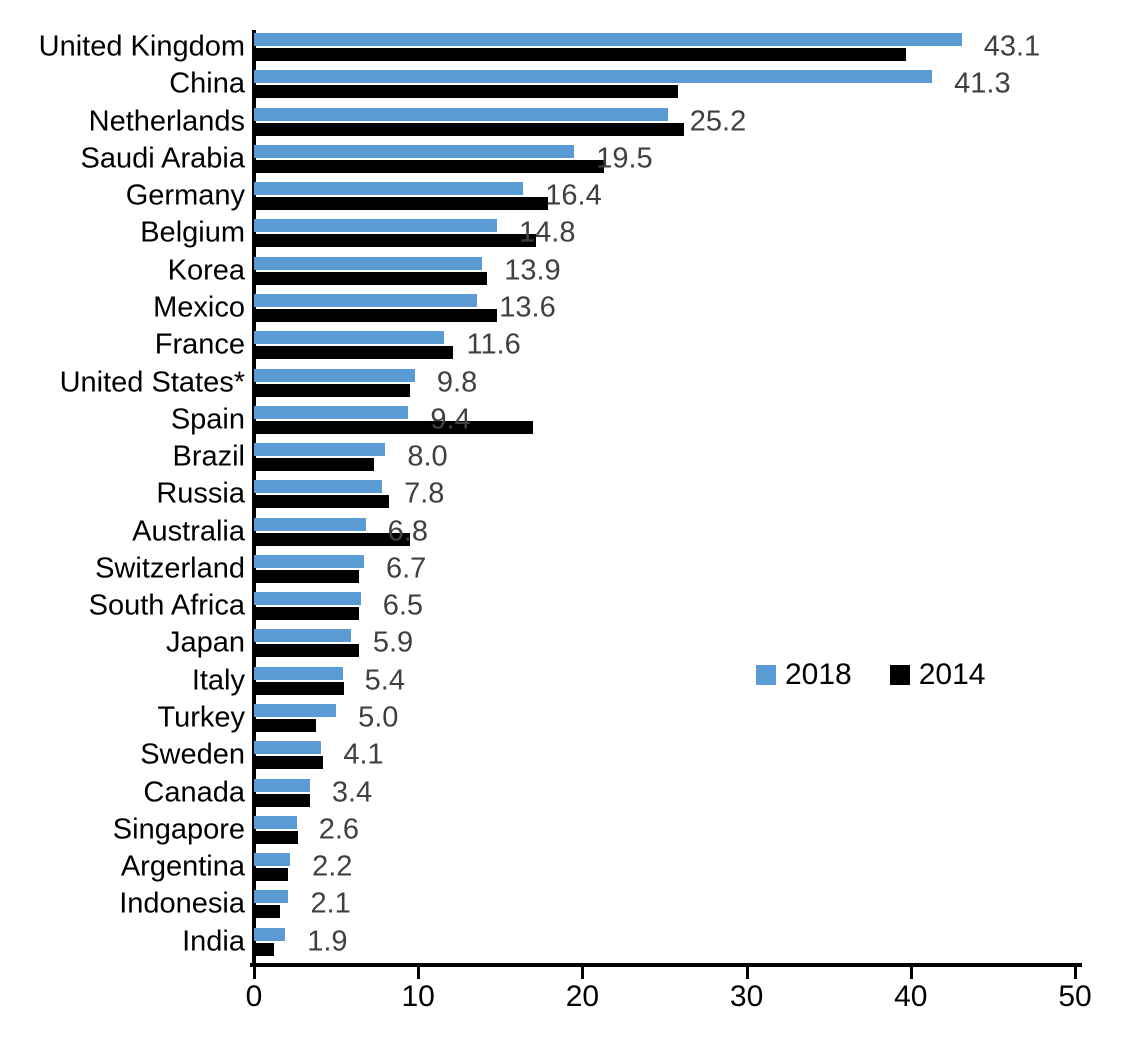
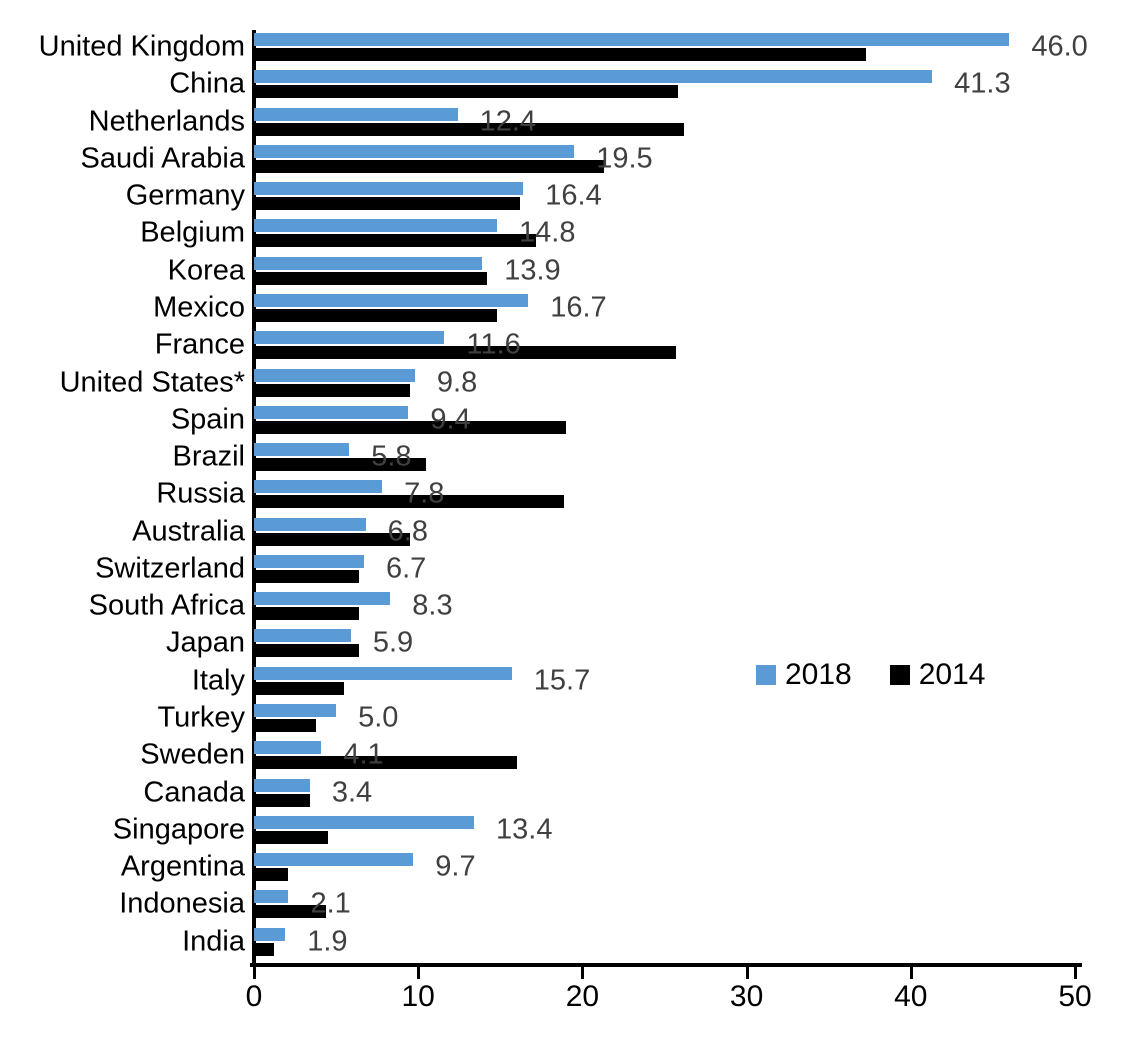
2018/United Kingdom: 43.1 -> 46.0
2014/United Kingdom: 39.7 -> 37.3
2018/Netherlands: 25.2 -> 12.4
2014/Germany: 17.9 -> 16.2
2018/Mexico: 13.6 -> 16.7
2014/France: 12.1 -> 25.7
2014/Spain: 17.0 -> 19.0
2018/Brazil: 8.0 -> 5.8
2014/Brazil: 7.3 -> 10.5
2014/Russia: 8.2 -> 18.9
2018/South Africa: 6.5 -> 8.3
2018/Italy: 5.4 -> 15.7
2014/Sweden: 4.2 -> 16.0
2018/Singapore: 2.6 -> 13.4
2014/Singapore: 2.7 -> 4.5
2018/Argentina: 2.2 -> 9.7
2014/Indonesia: 1.6 -> 4.4
